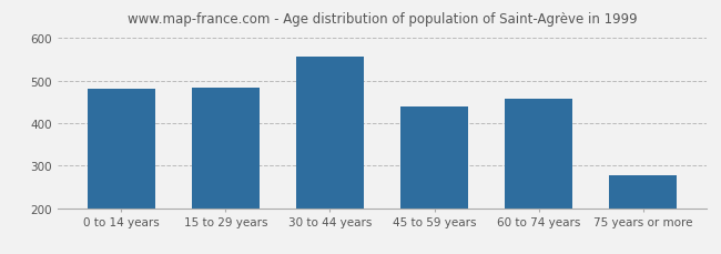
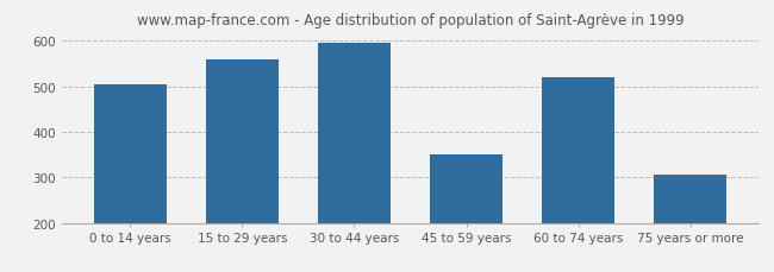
0 to 14 years: 480 -> 505
15 to 29 years: 484 -> 560
30 to 44 years: 557 -> 595
45 to 59 years: 438 -> 350
60 to 74 years: 458 -> 520
75 years or more: 276 -> 305
